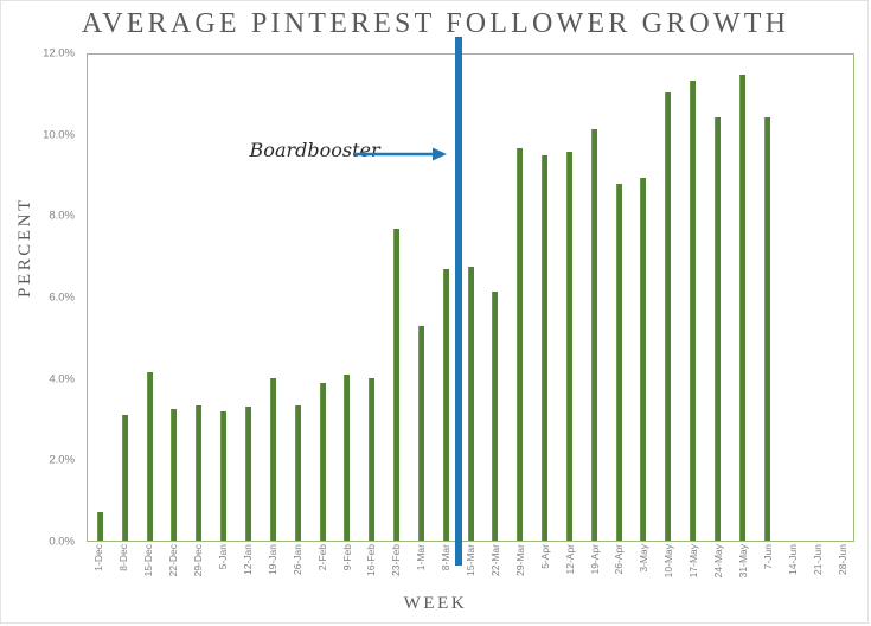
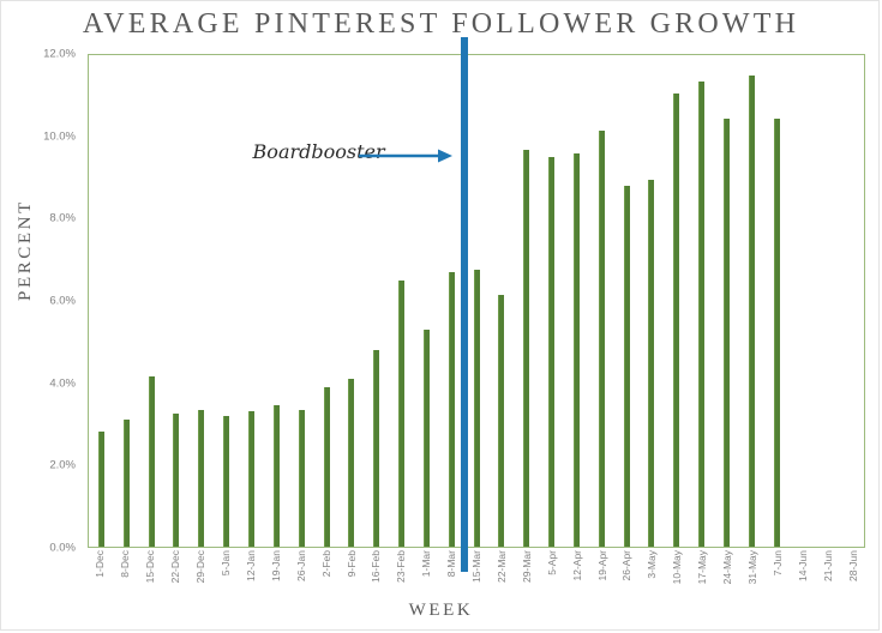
1-Dec: 0.7% -> 2.8%
19-Jan: 4.0% -> 3.5%
16-Feb: 4.0% -> 4.8%
23-Feb: 7.7% -> 6.5%
